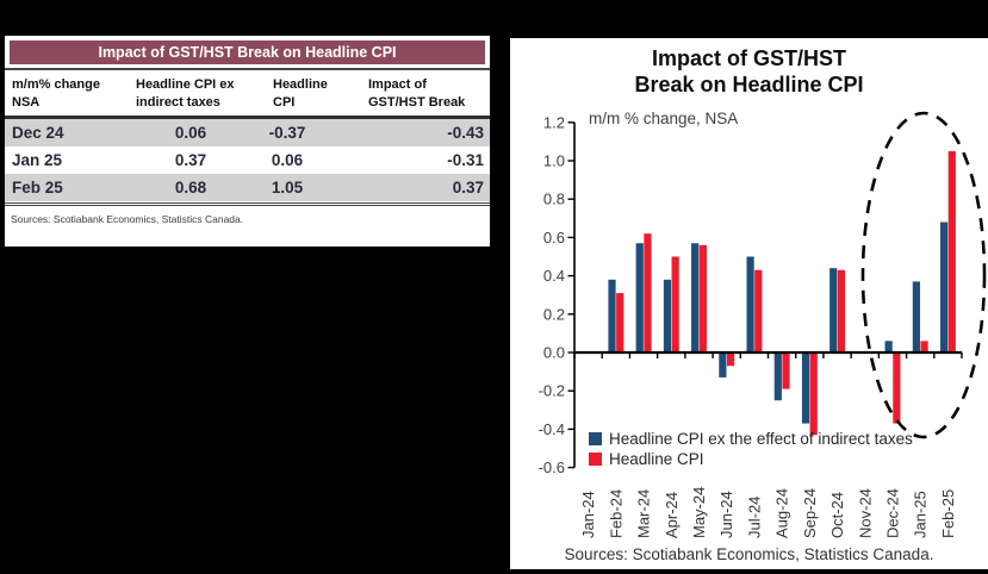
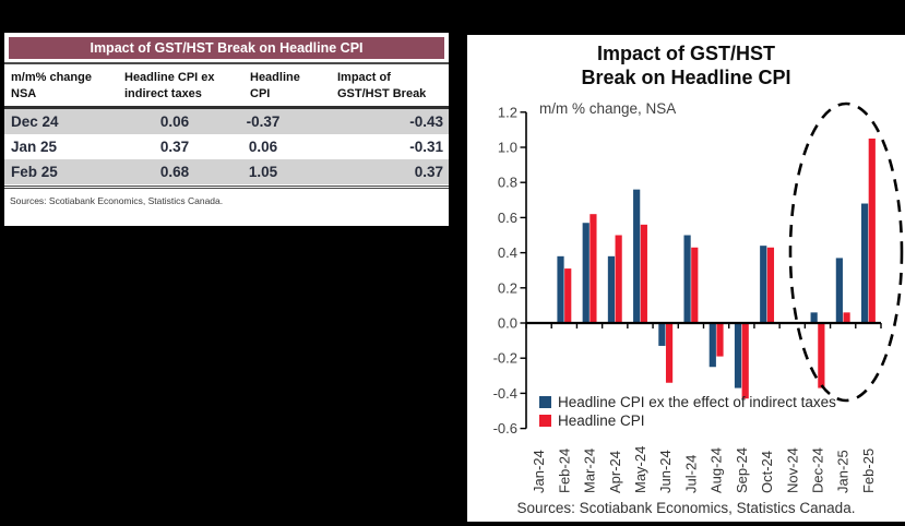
Headline CPI ex the effect of indirect taxes/May-24: 0.57 -> 0.76
Headline CPI/Jun-24: -0.07 -> -0.34
